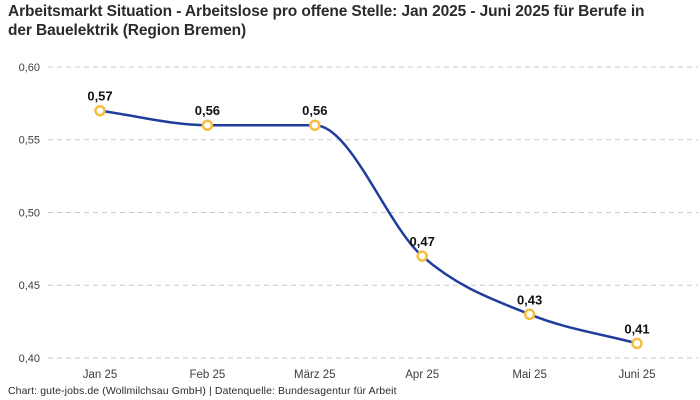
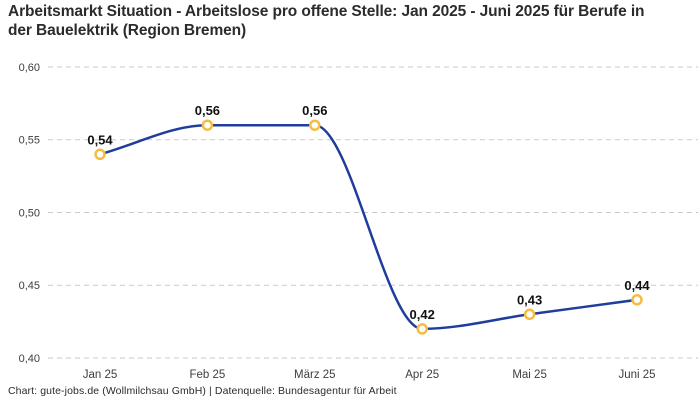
Jan 25: 0,57 -> 0,54
Apr 25: 0,47 -> 0,42
Juni 25: 0,41 -> 0,44
